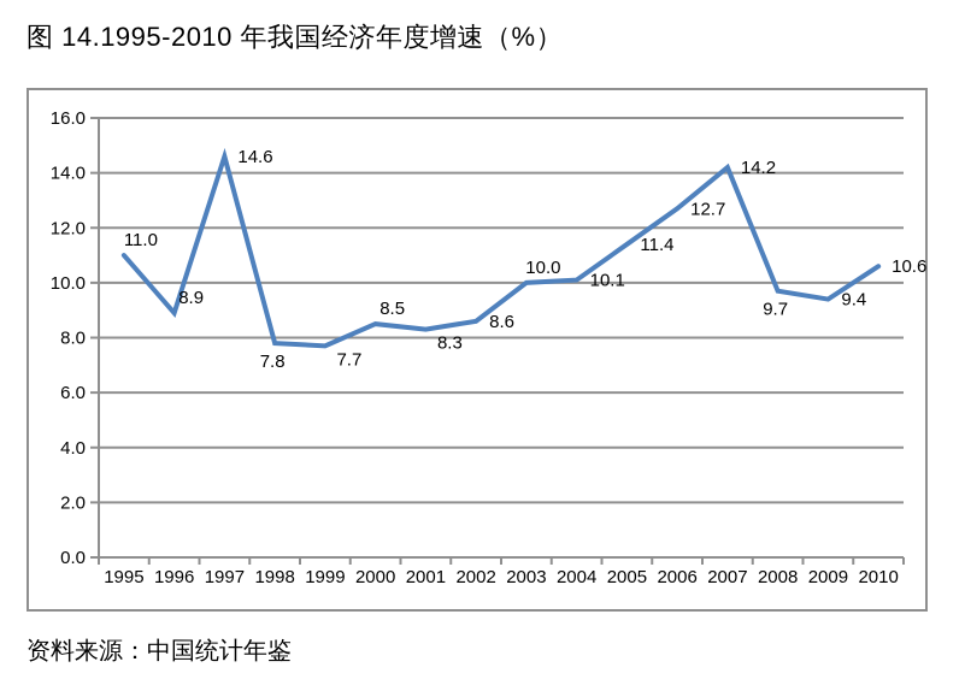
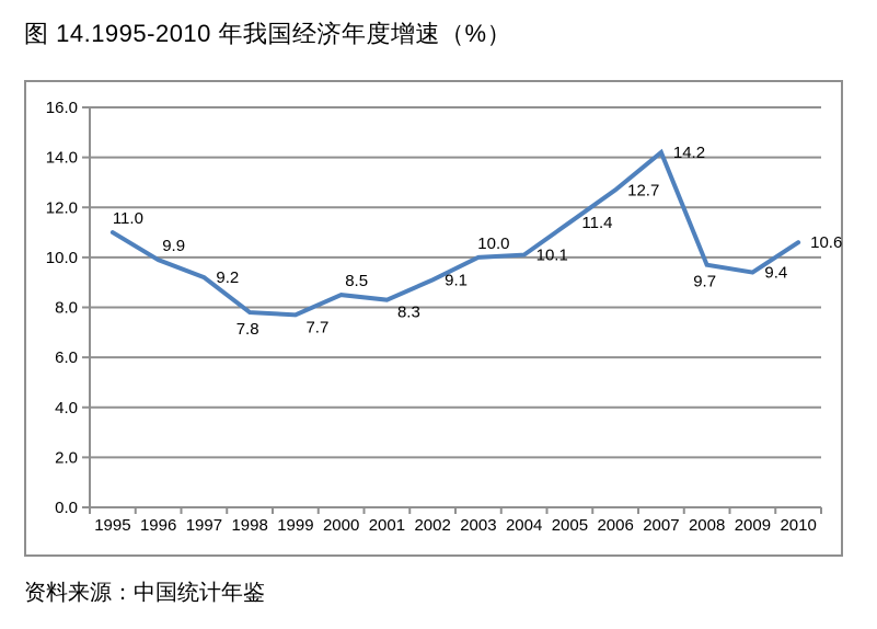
1996: 8.9 -> 9.9
1997: 14.6 -> 9.2
2002: 8.6 -> 9.1
